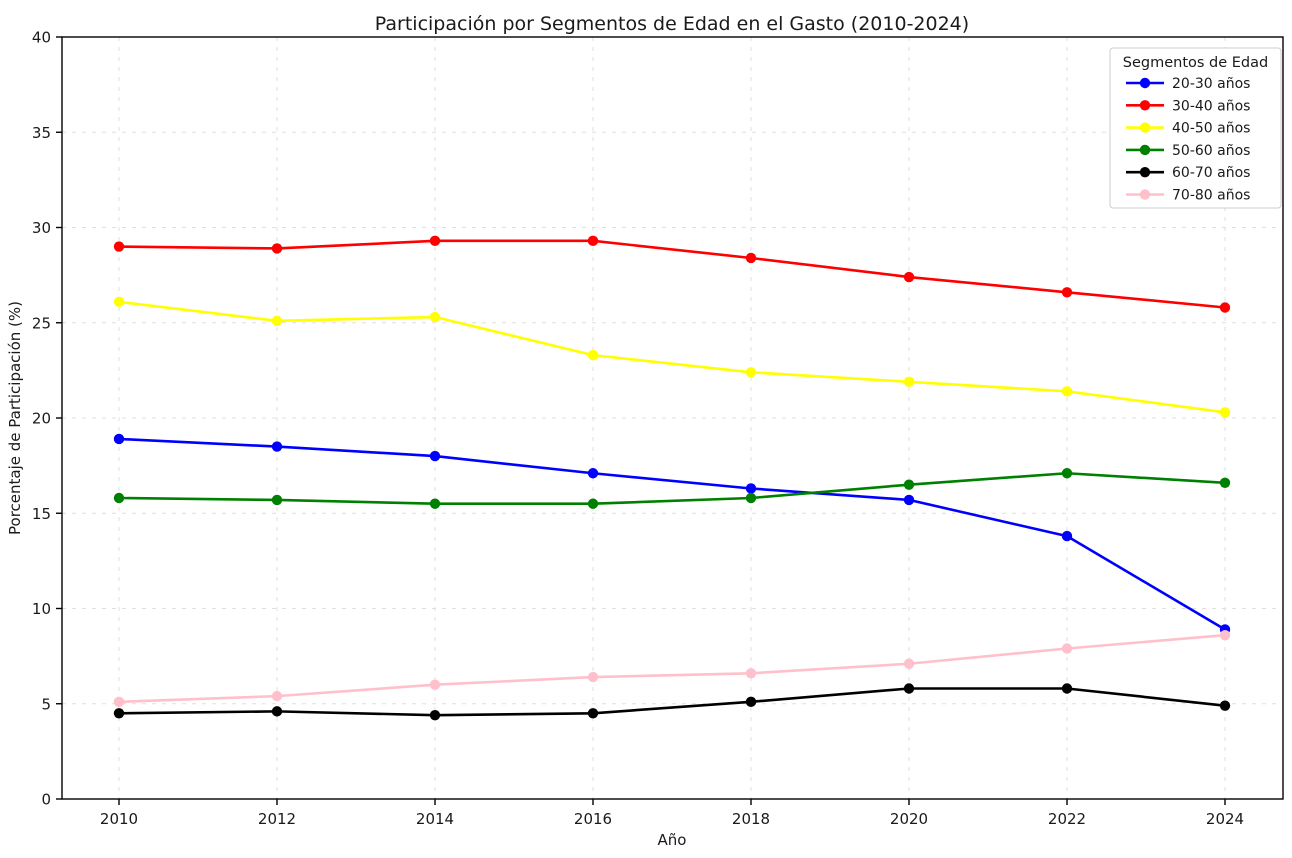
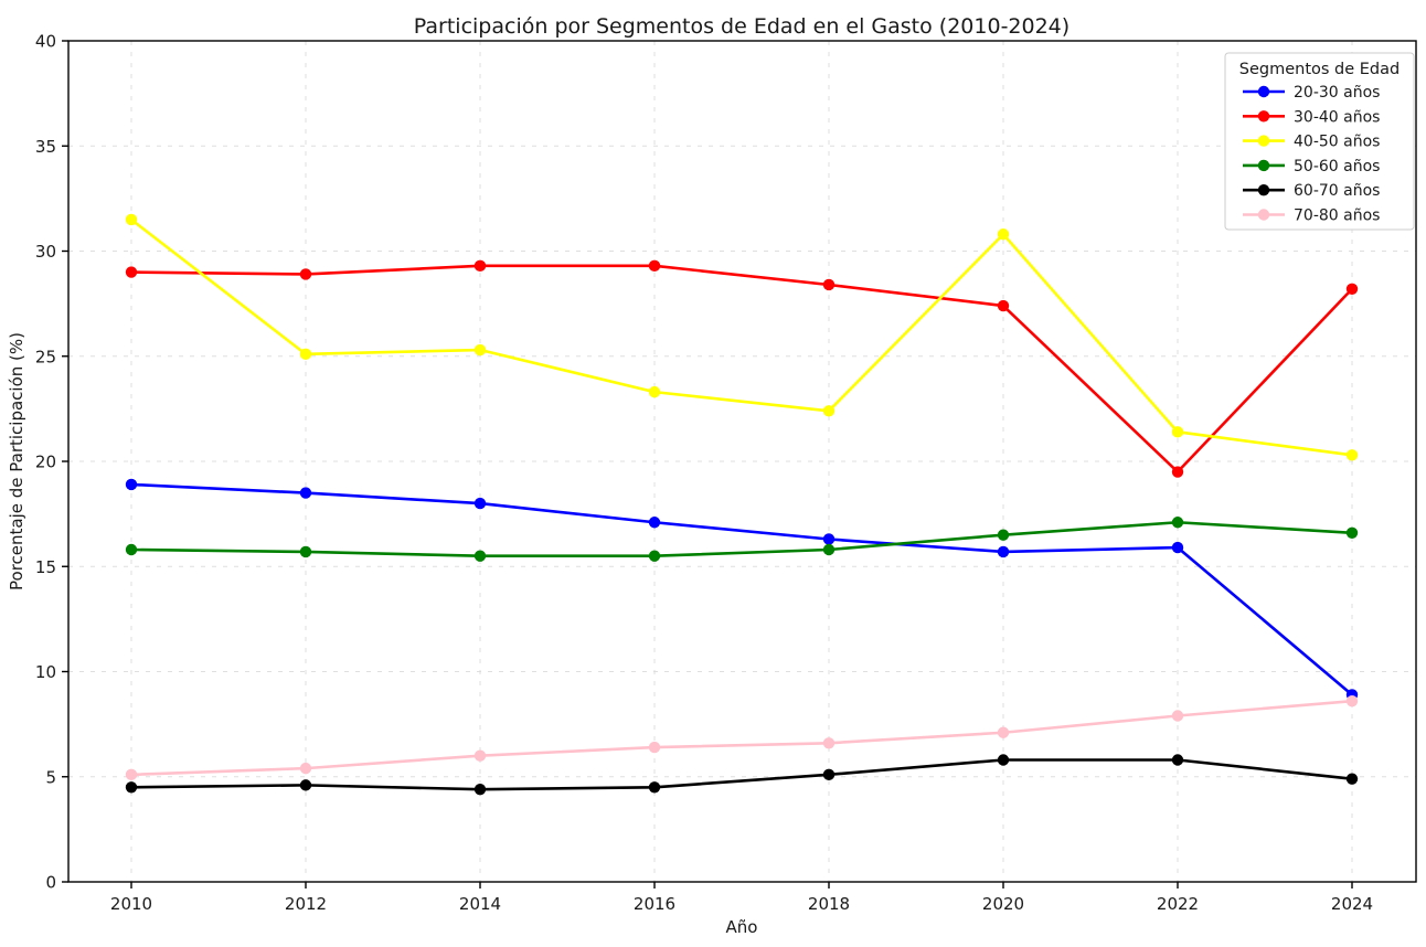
40-50 años/2010: 26.1 -> 31.5
40-50 años/2020: 21.9 -> 30.8
20-30 años/2022: 13.8 -> 15.9
30-40 años/2022: 26.6 -> 19.5
30-40 años/2024: 25.8 -> 28.2
